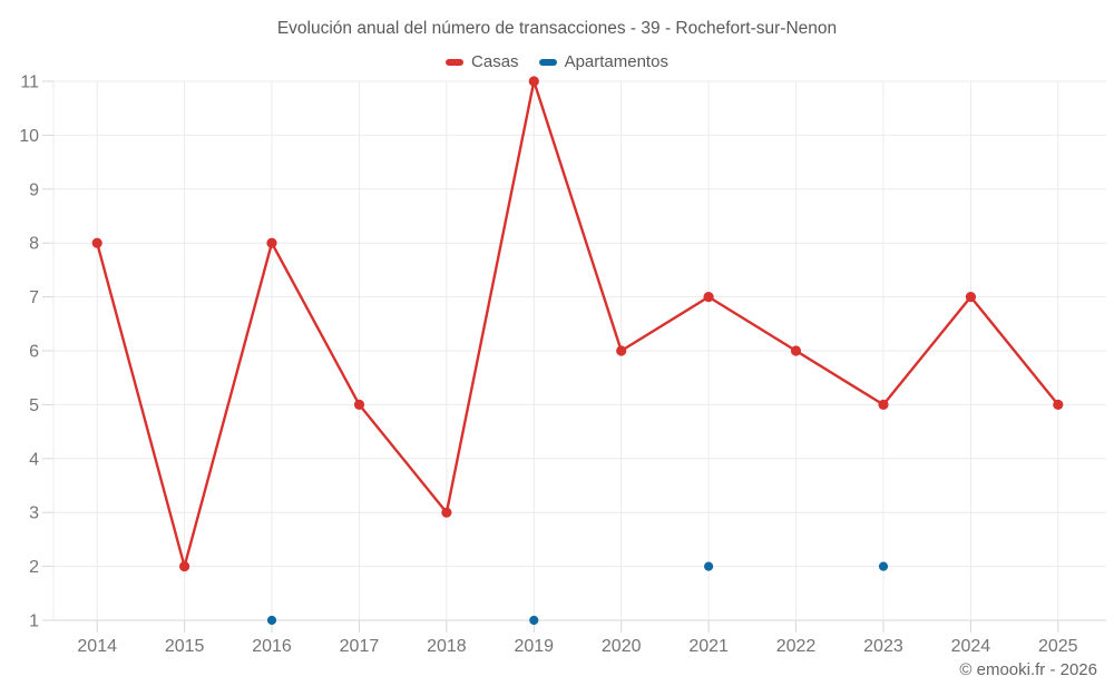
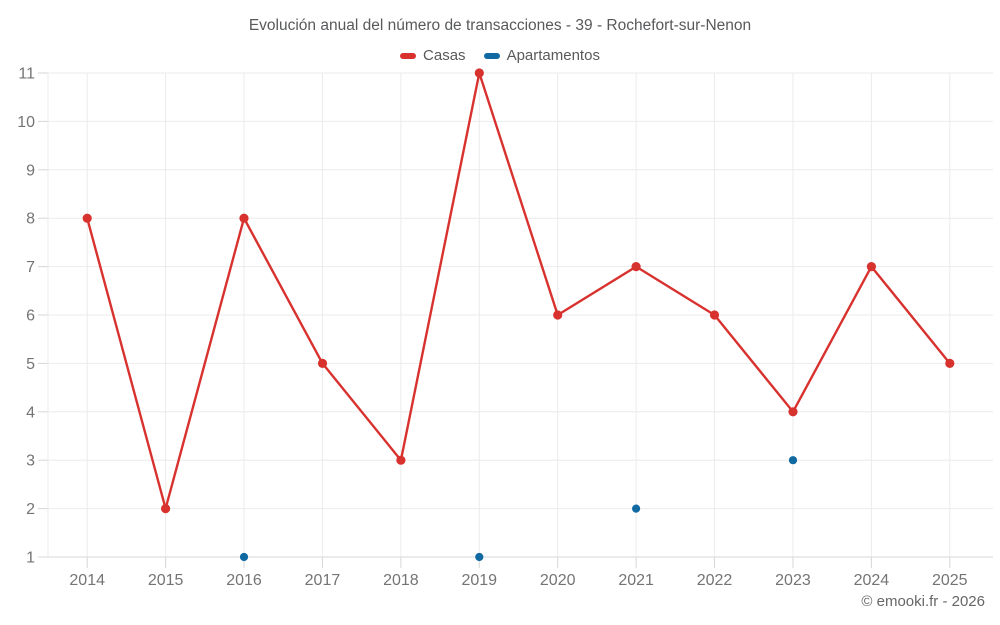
Casas/2023: 5 -> 4
Apartamentos/2023: 2 -> 3
